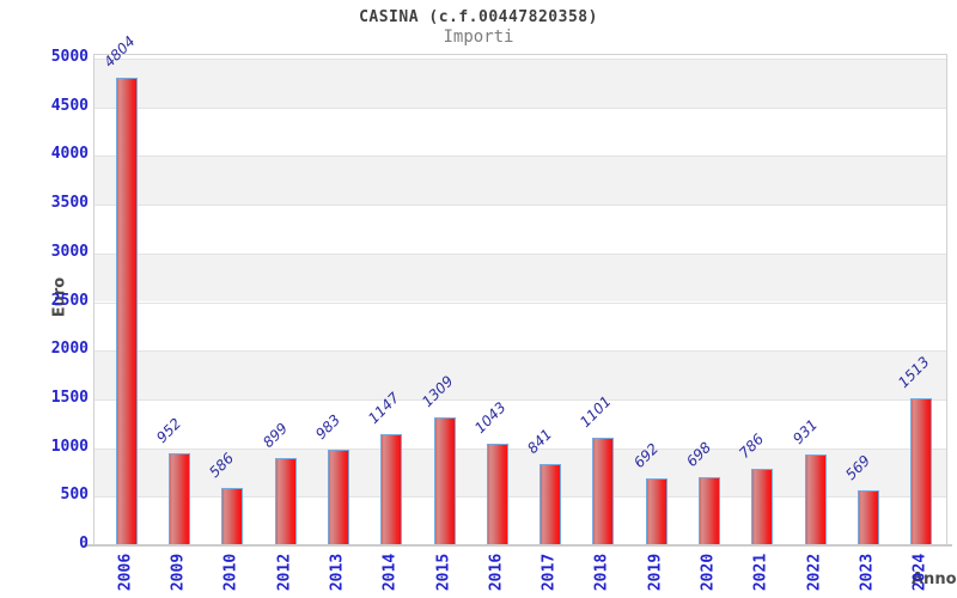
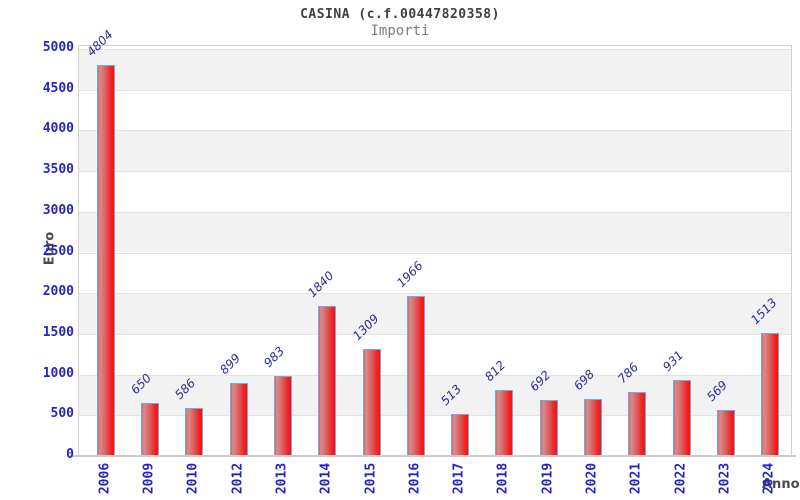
2009: 952 -> 650
2014: 1147 -> 1840
2016: 1043 -> 1966
2017: 841 -> 513
2018: 1101 -> 812
